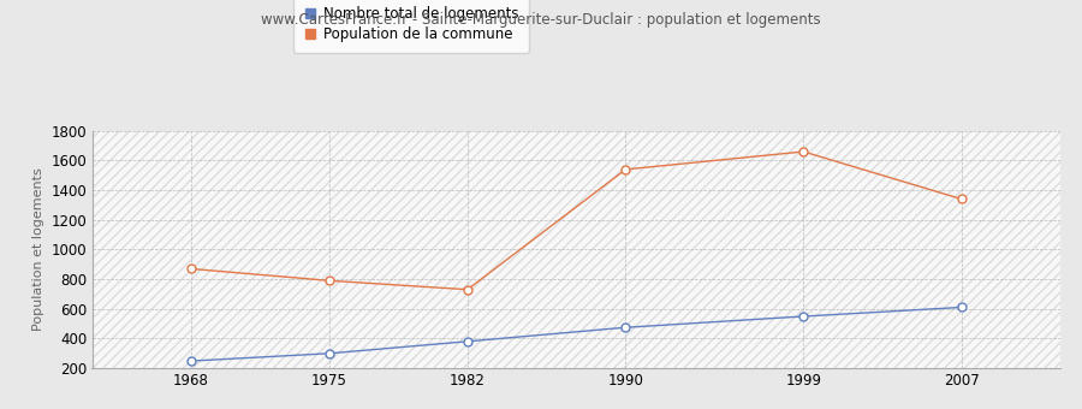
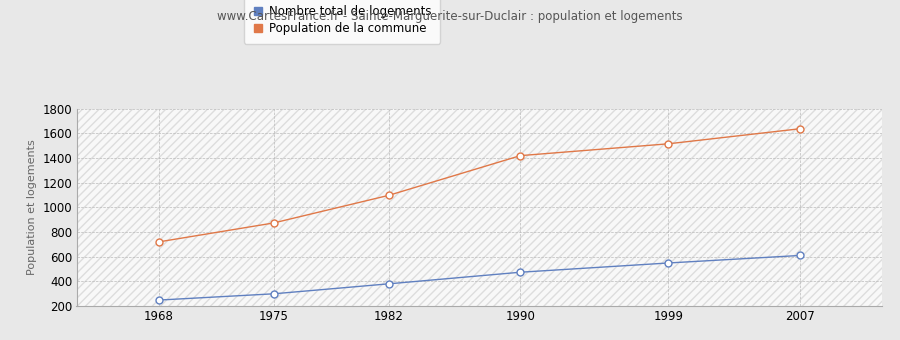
Population de la commune/1968: 870 -> 720
Population de la commune/1975: 790 -> 870
Population de la commune/1982: 730 -> 1100
Population de la commune/1990: 1540 -> 1420
Population de la commune/1999: 1660 -> 1520
Population de la commune/2007: 1340 -> 1640
